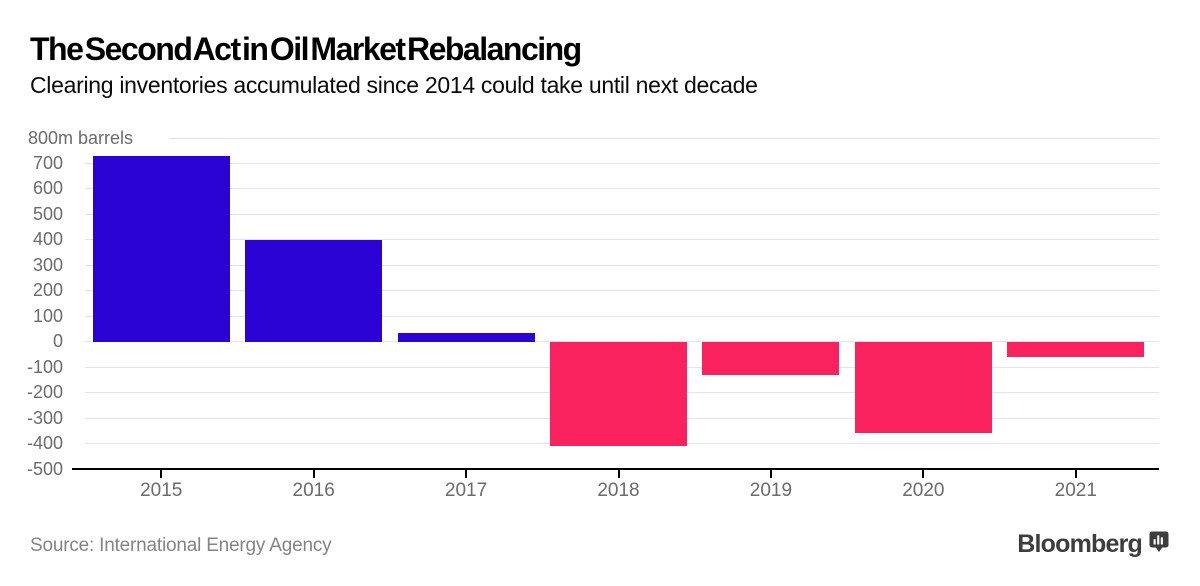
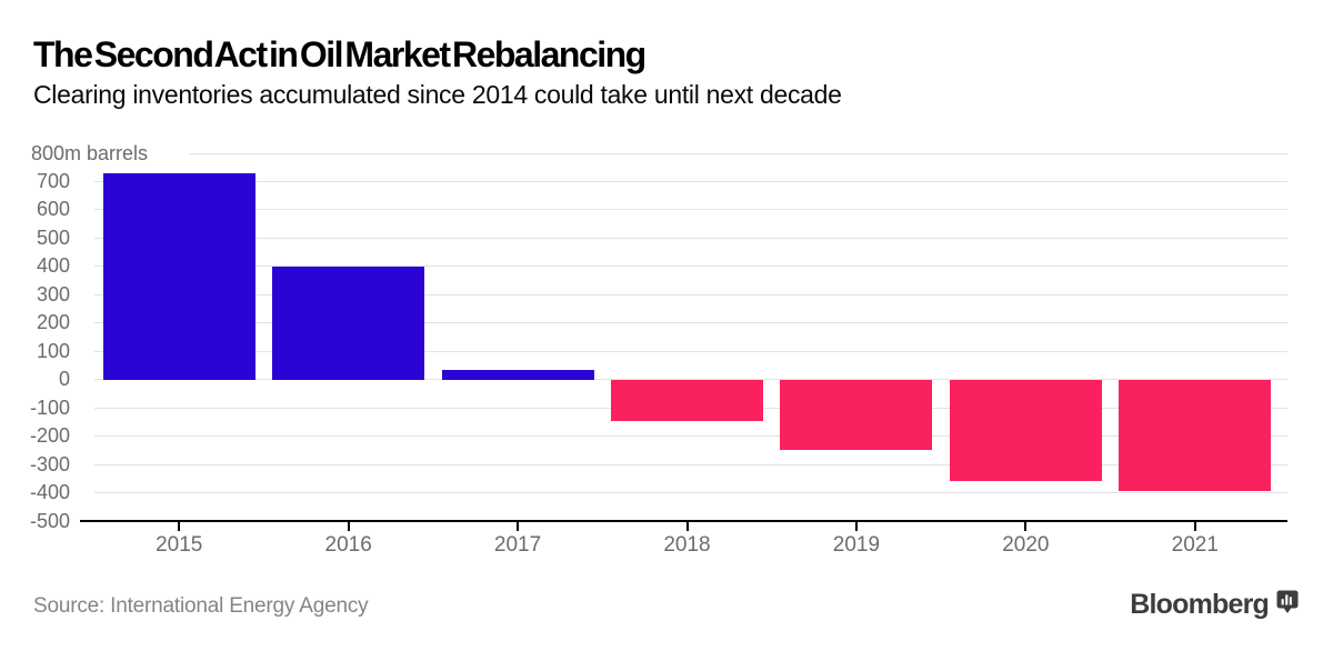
2018: -410 -> -140
2019: -130 -> -250
2021: -60 -> -400
